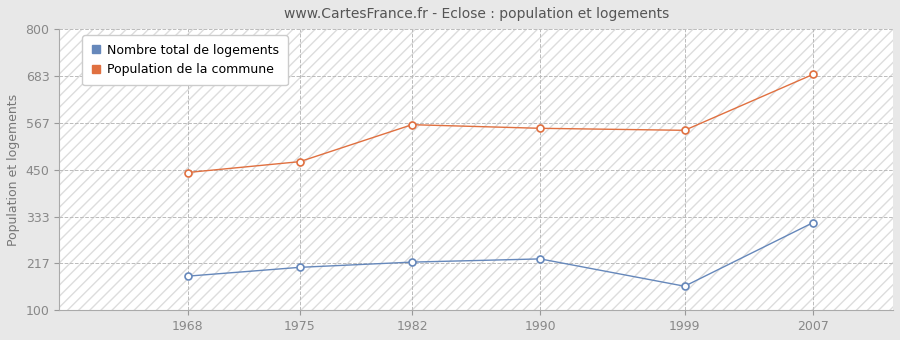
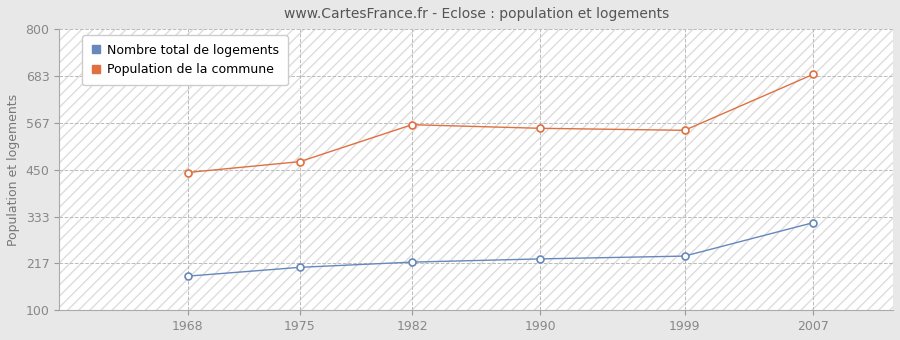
Nombre total de logements/1999: 160 -> 235
